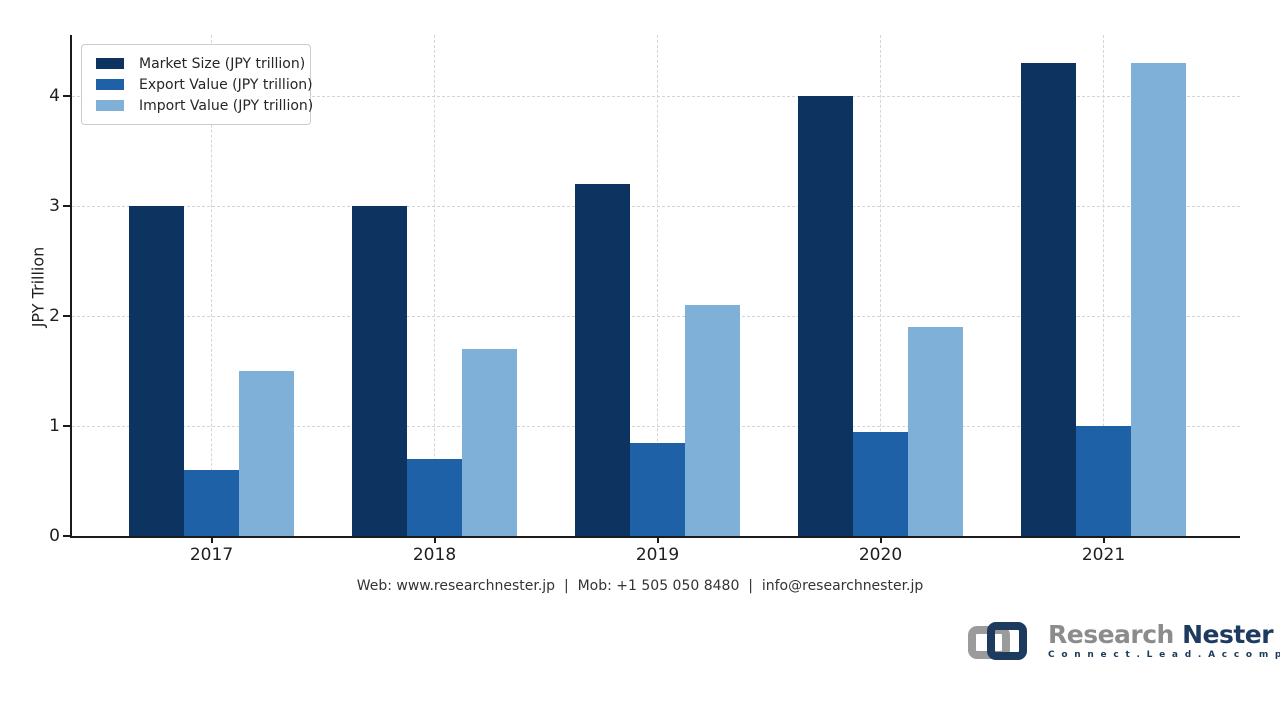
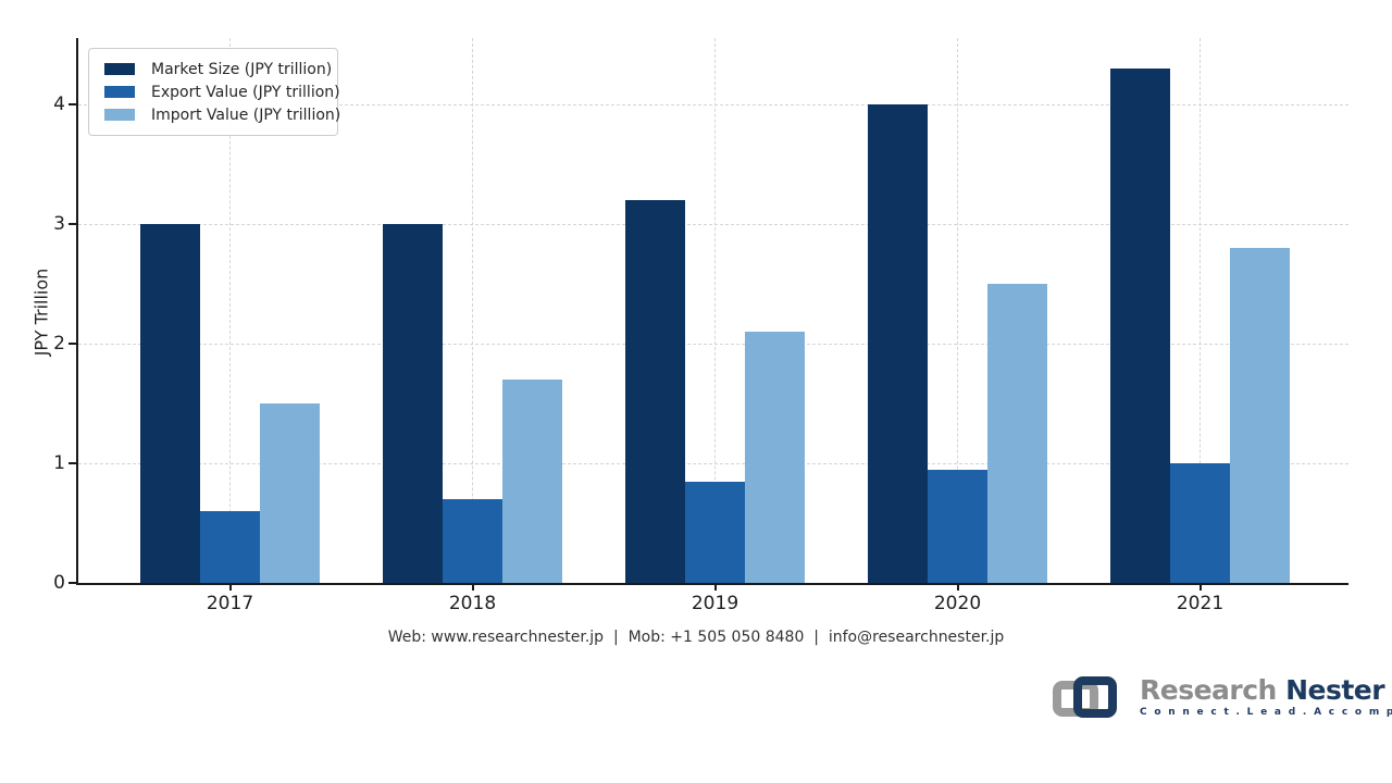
Import Value (JPY trillion)/2020: 1.9 -> 2.5
Import Value (JPY trillion)/2021: 4.3 -> 2.8
